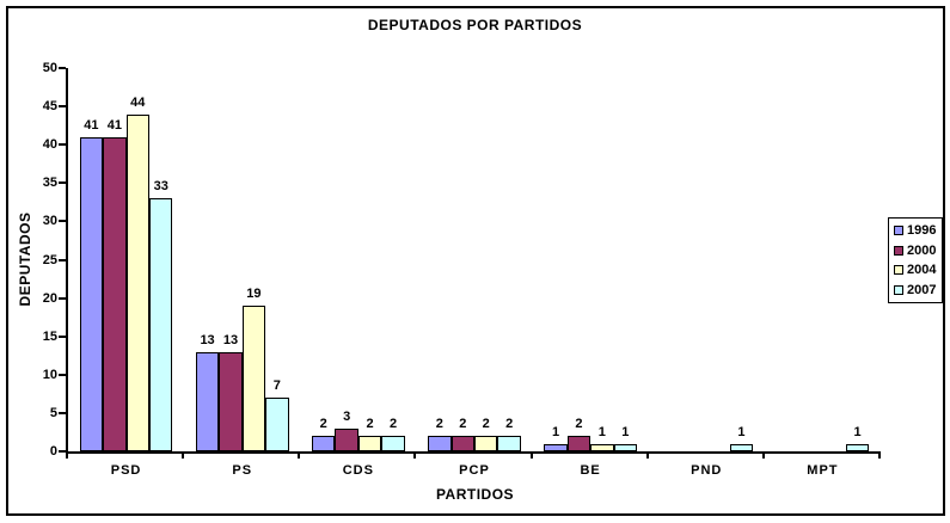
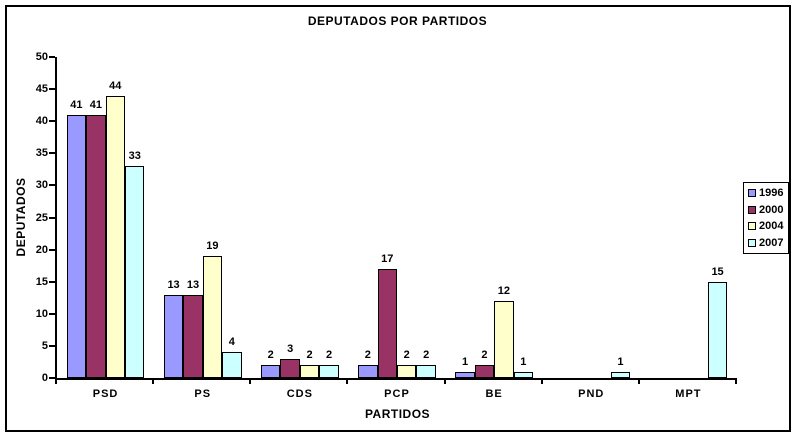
2007/PS: 7 -> 4
2000/PCP: 2 -> 17
2004/BE: 1 -> 12
2007/MPT: 1 -> 15
